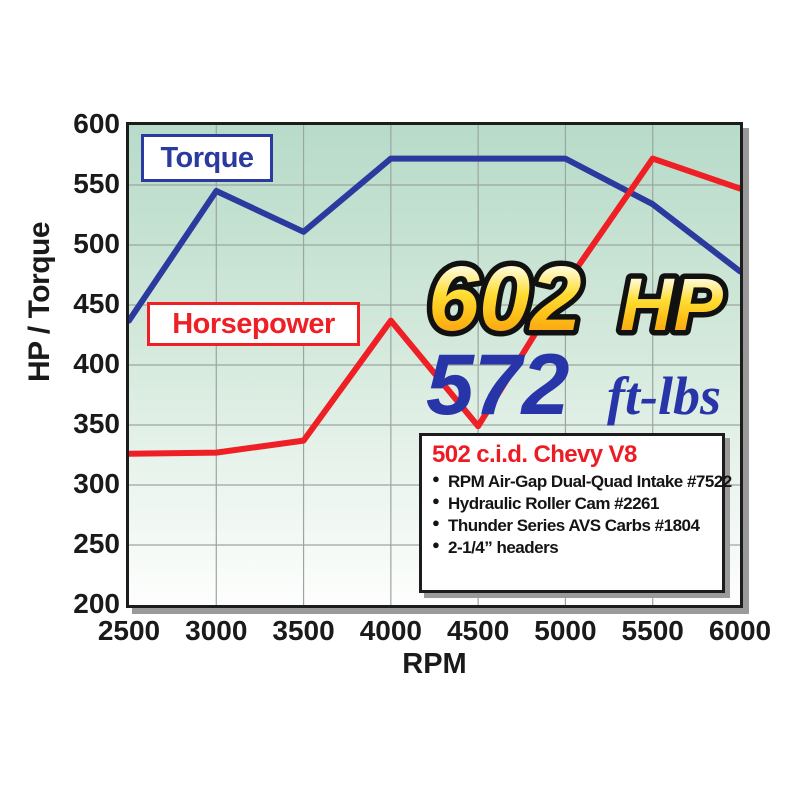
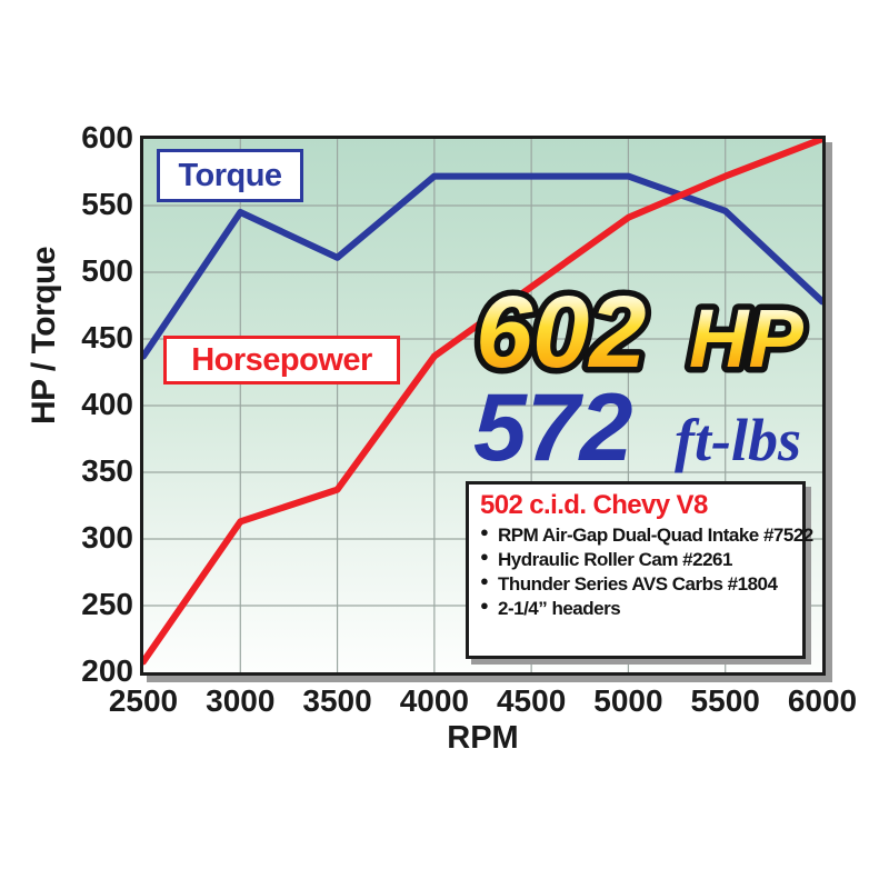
Horsepower/2500: 326 -> 208
Horsepower/3000: 327 -> 313
Horsepower/4500: 349 -> 489
Horsepower/5000: 467 -> 541
Torque/5500: 534 -> 546
Horsepower/6000: 547 -> 600
